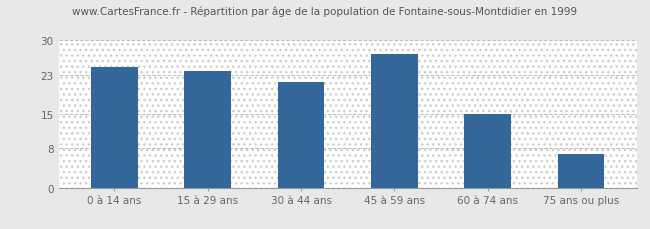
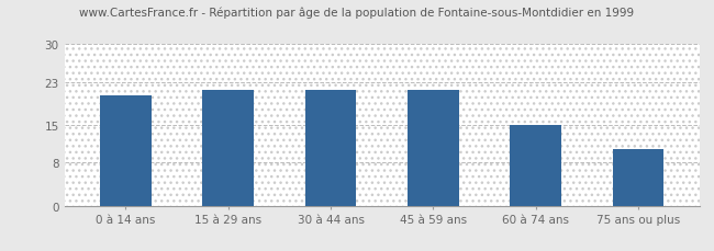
0 à 14 ans: 24.5 -> 20.5
15 à 29 ans: 23.8 -> 21.5
45 à 59 ans: 27.2 -> 21.5
75 ans ou plus: 6.8 -> 10.5
